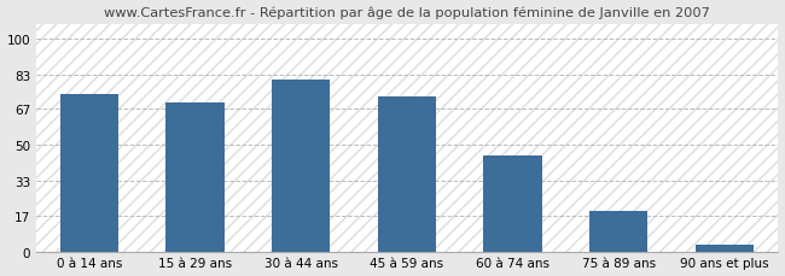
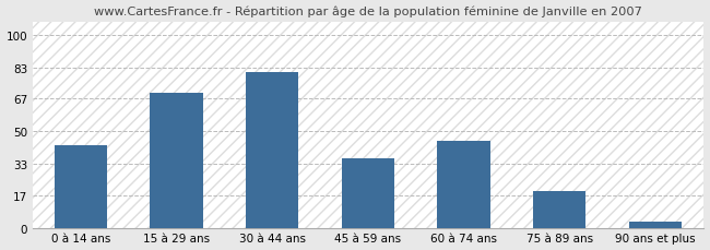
0 à 14 ans: 74 -> 43
45 à 59 ans: 73 -> 36
